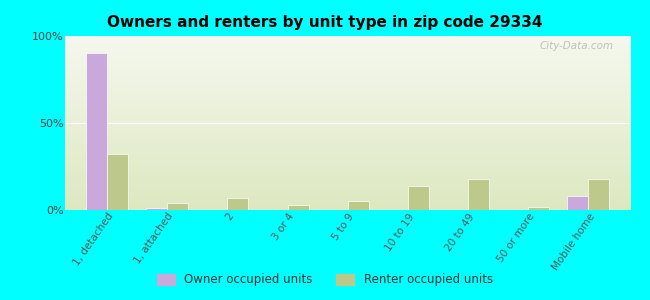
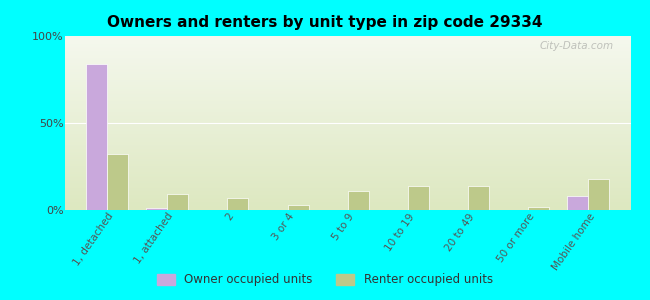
Owner occupied units/1, detached: 90% -> 84%
Renter occupied units/1, attached: 4% -> 9%
Renter occupied units/5 to 9: 5% -> 11%
Renter occupied units/20 to 49: 18% -> 14%
